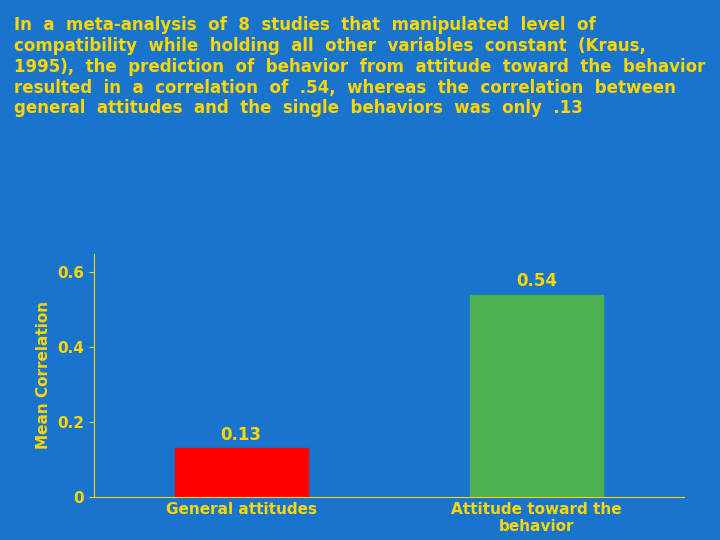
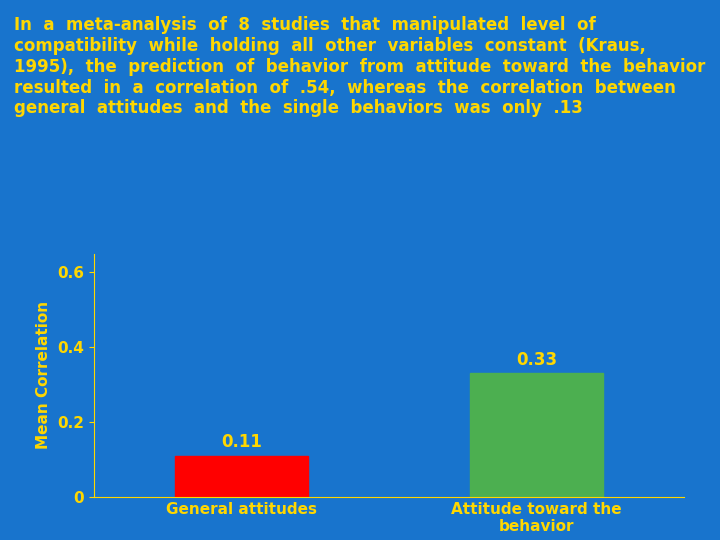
General attitudes: 0.13 -> 0.11
Attitude toward the behavior: 0.54 -> 0.33
